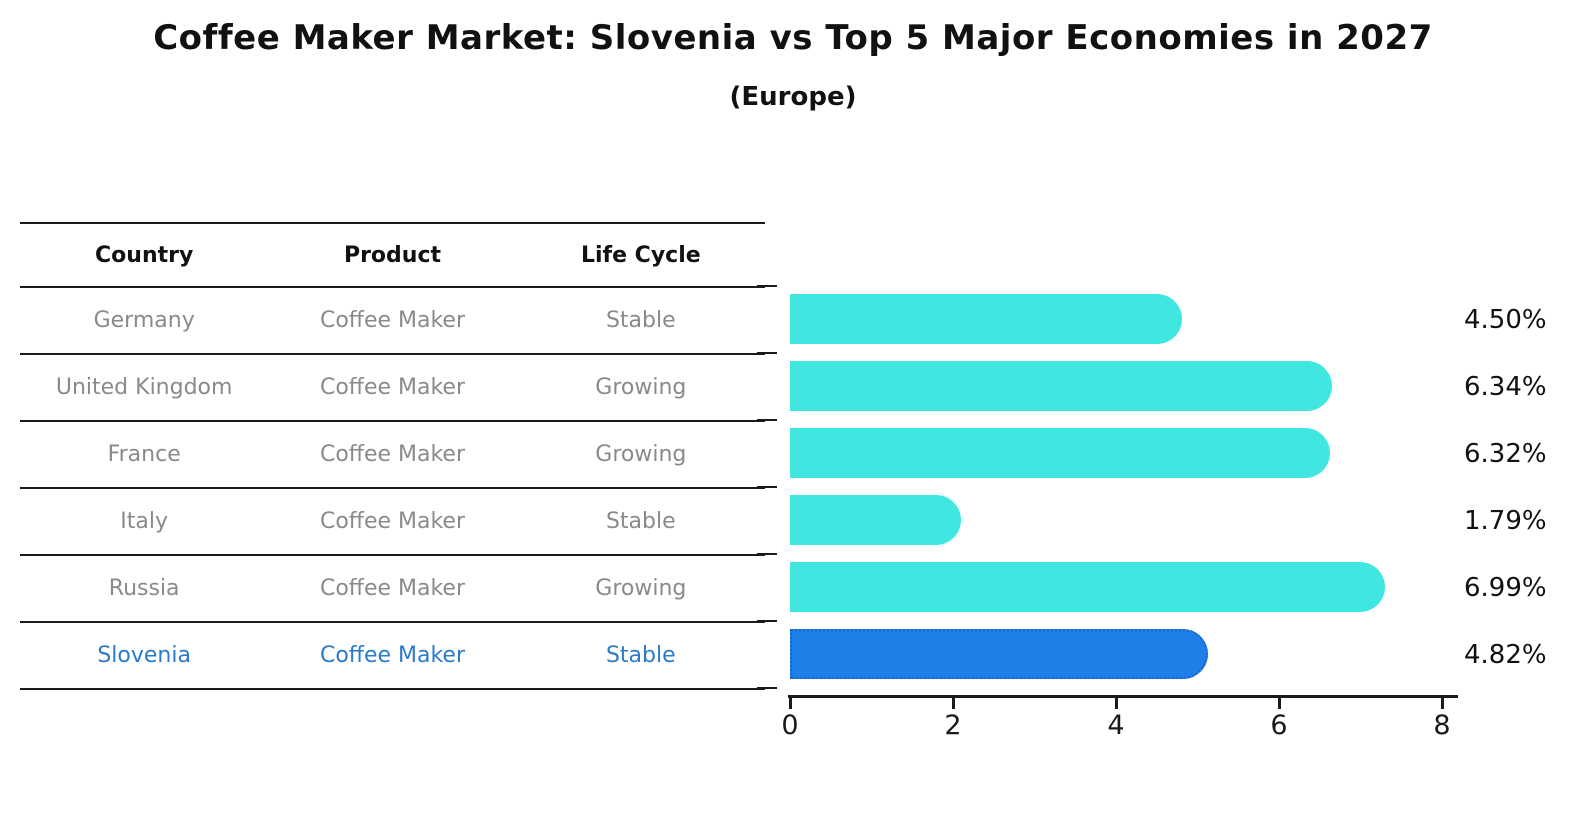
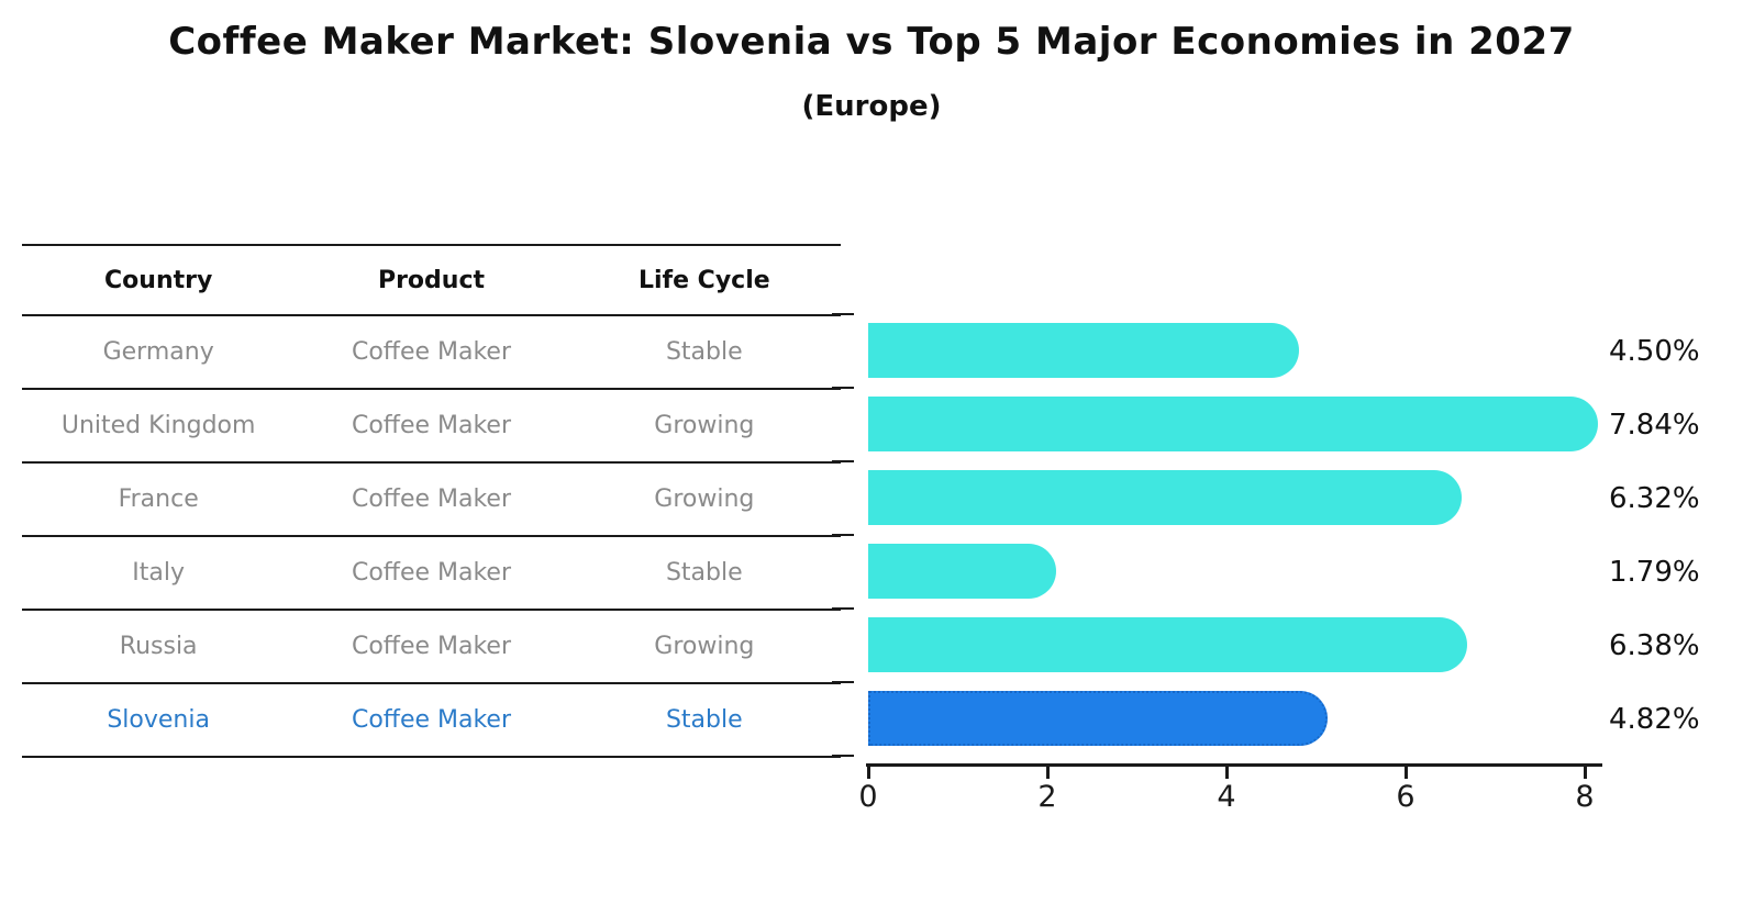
United Kingdom: 6.34% -> 7.84%
Russia: 6.99% -> 6.38%
